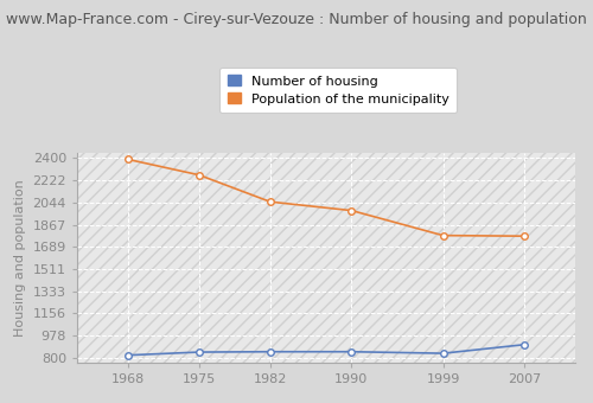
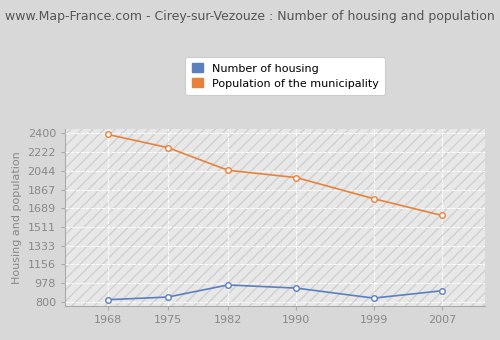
Number of housing/1982: 850 -> 960
Number of housing/1990: 850 -> 930
Population of the municipality/2007: 1780 -> 1620
